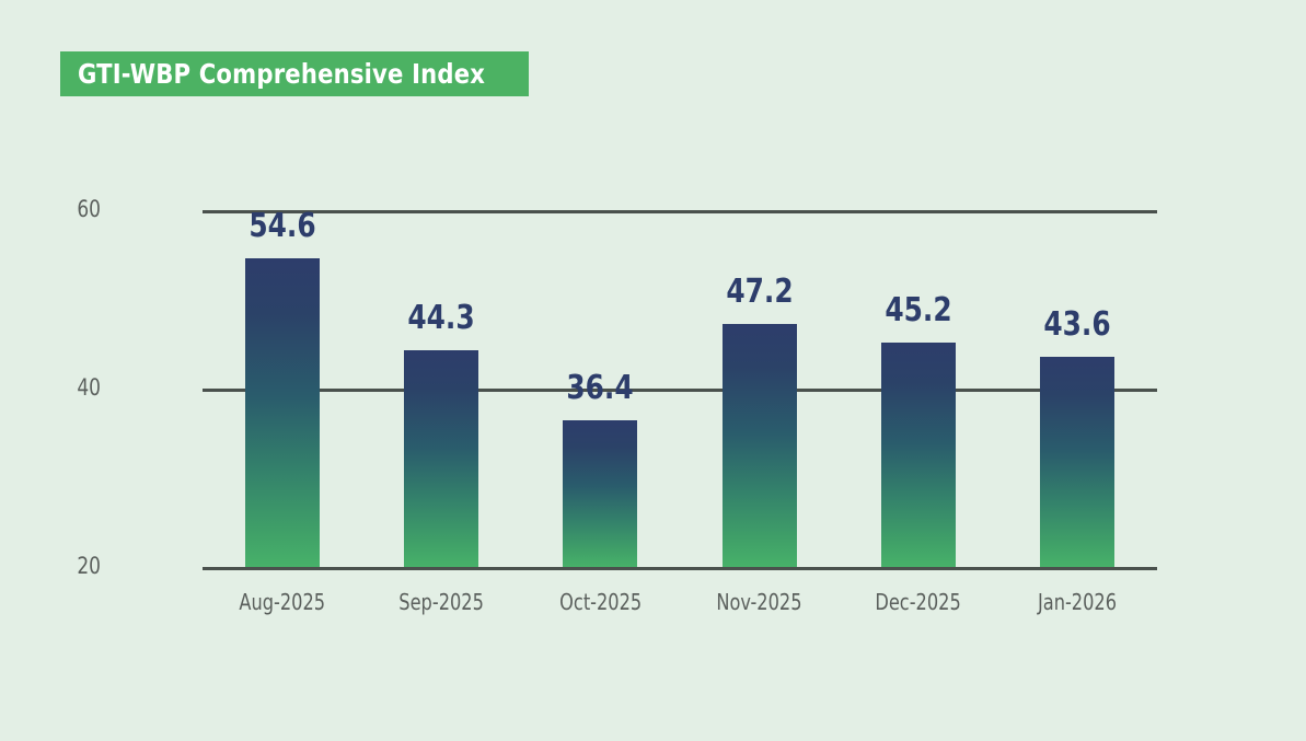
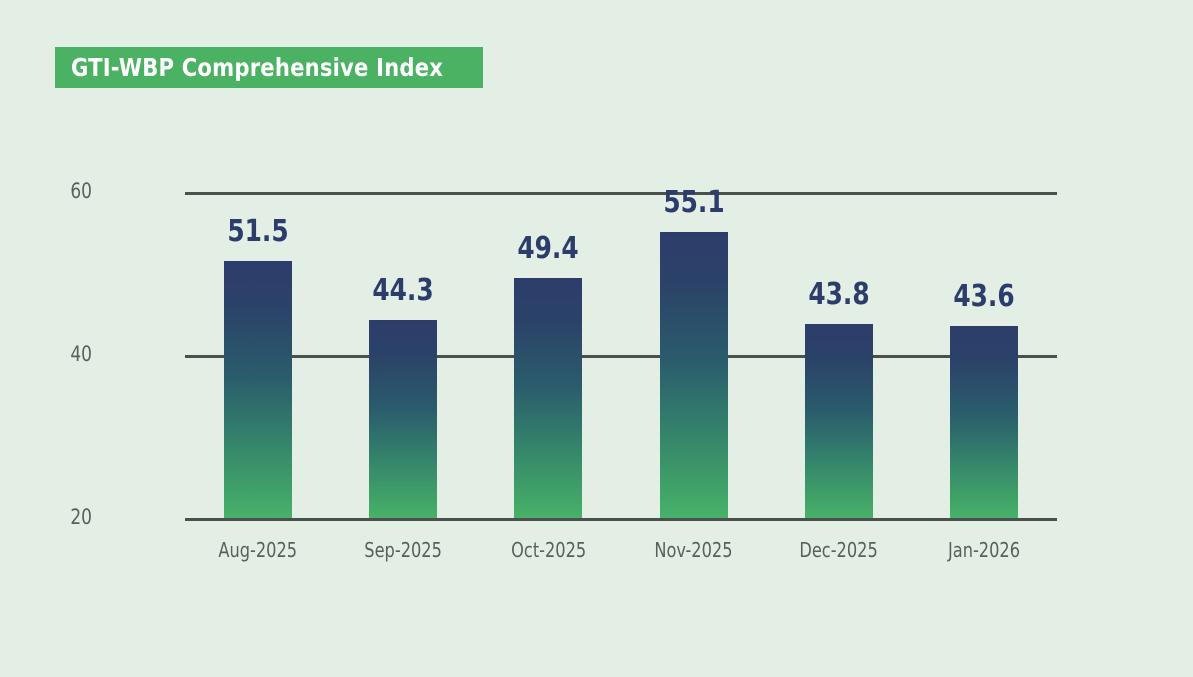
Aug-2025: 54.6 -> 51.5
Oct-2025: 36.4 -> 49.4
Nov-2025: 47.2 -> 55.1
Dec-2025: 45.2 -> 43.8
